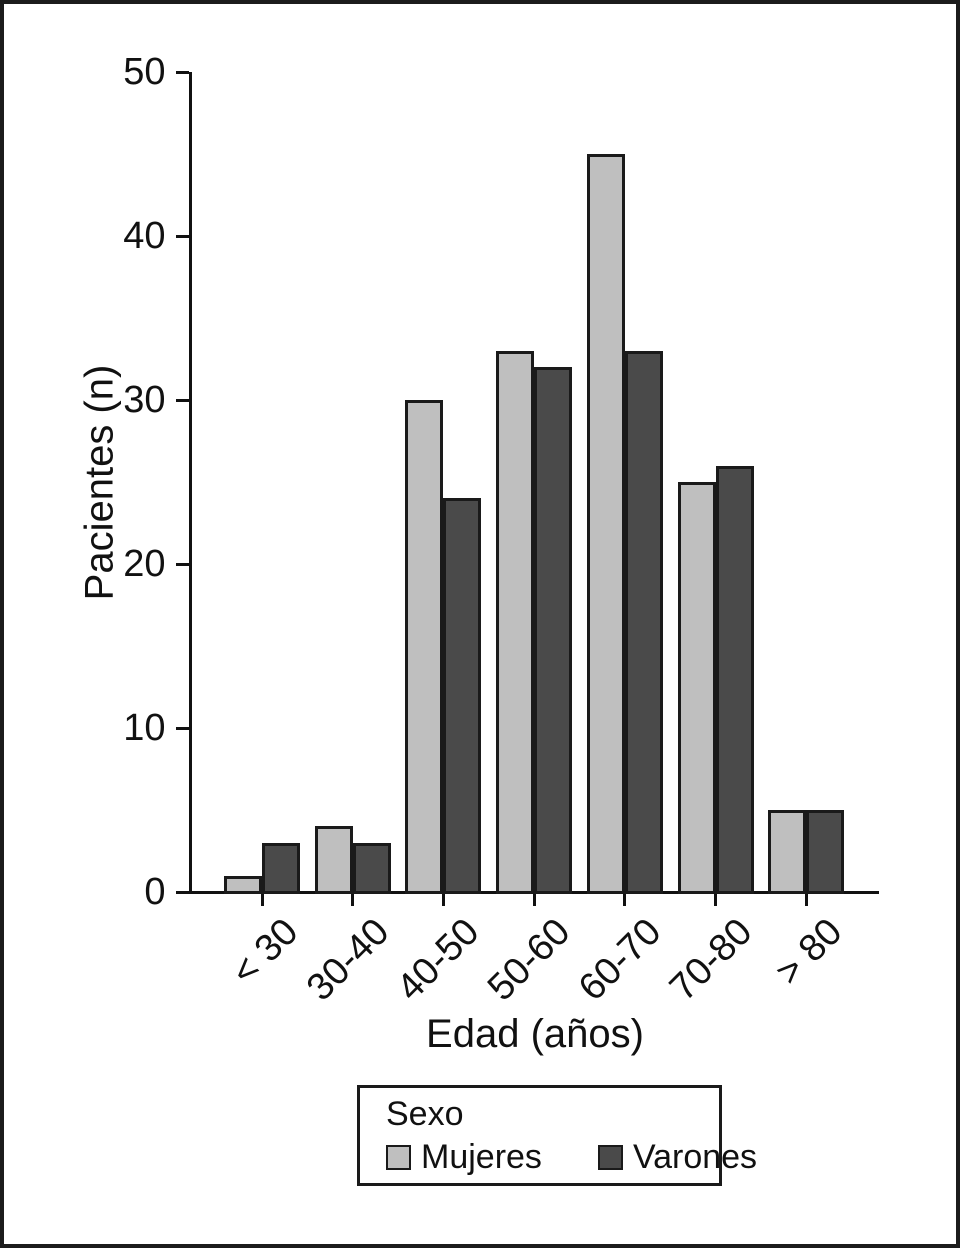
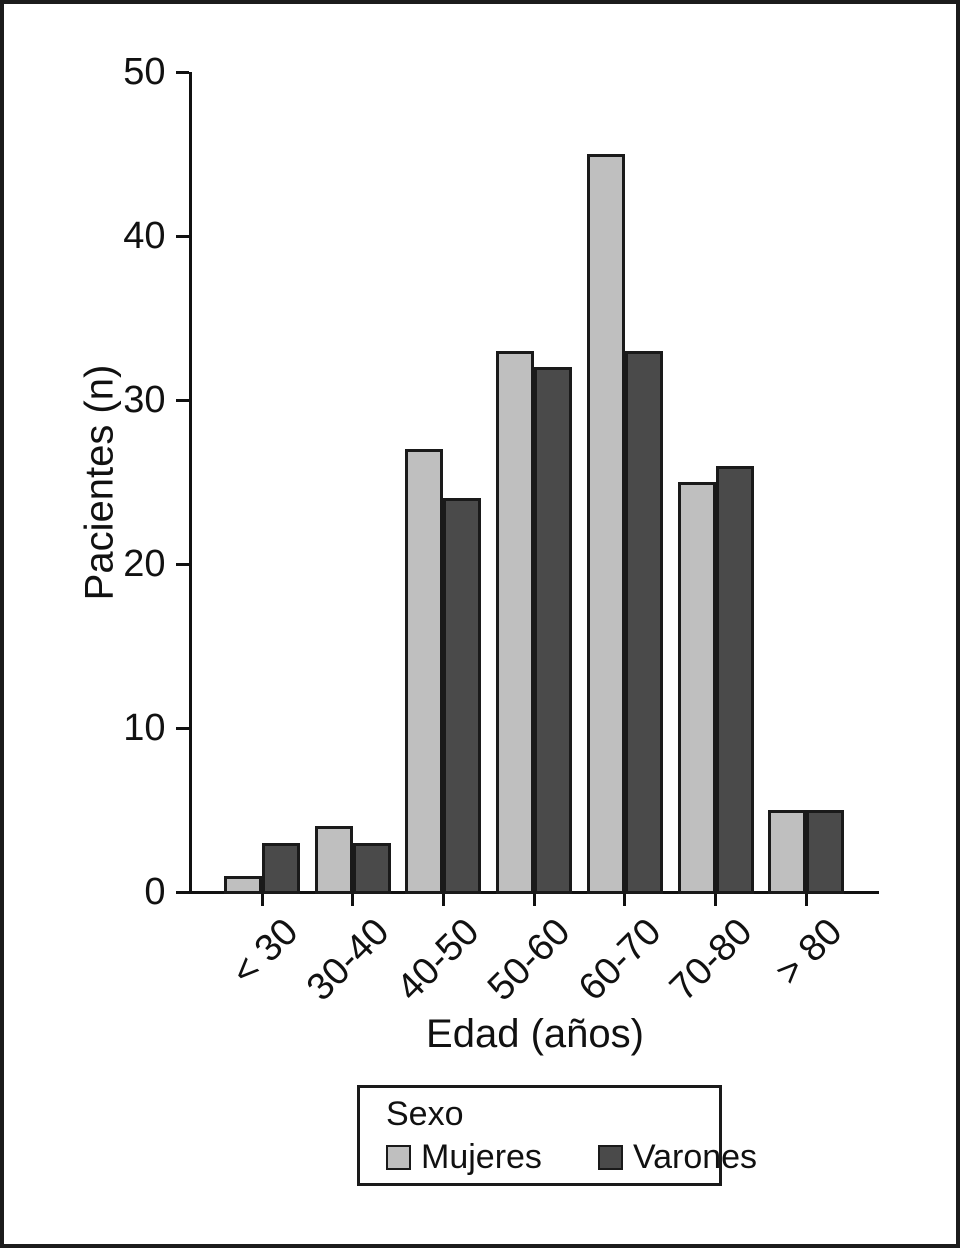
Mujeres/40-50: 30 -> 27
